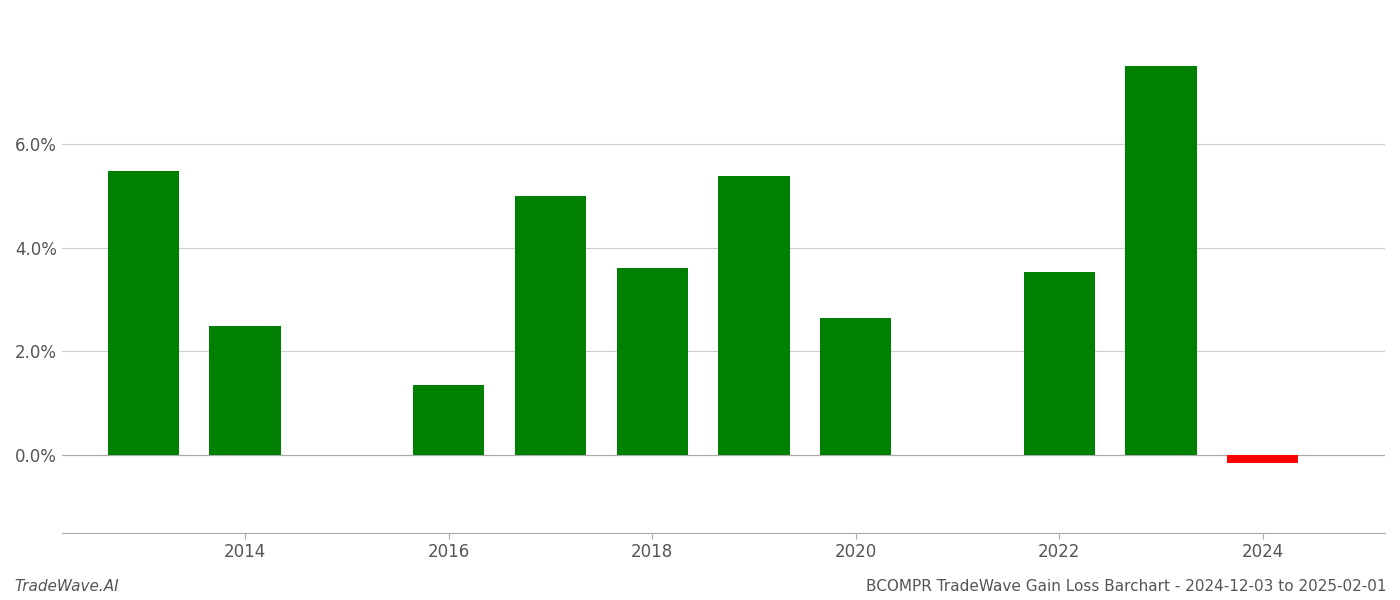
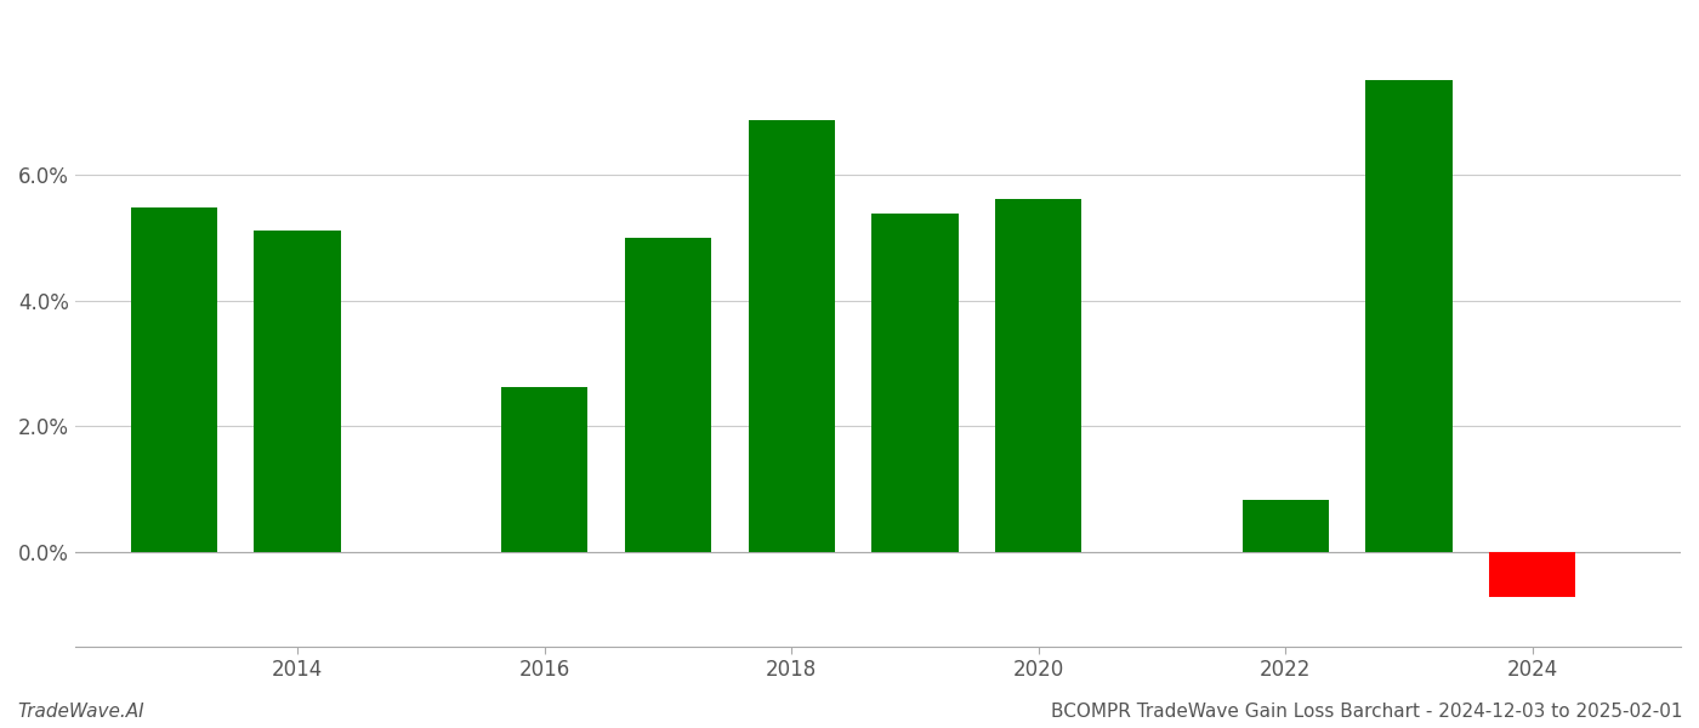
2014: 2.50% -> 5.12%
2016: 1.36% -> 2.63%
2018: 3.62% -> 6.88%
2020: 2.64% -> 5.62%
2022: 3.54% -> 0.83%
2024: -0.16% -> -0.72%
